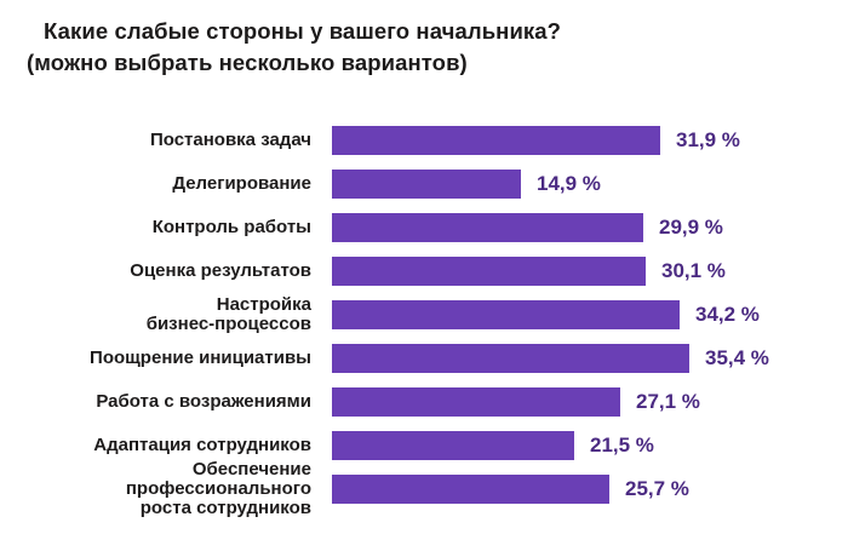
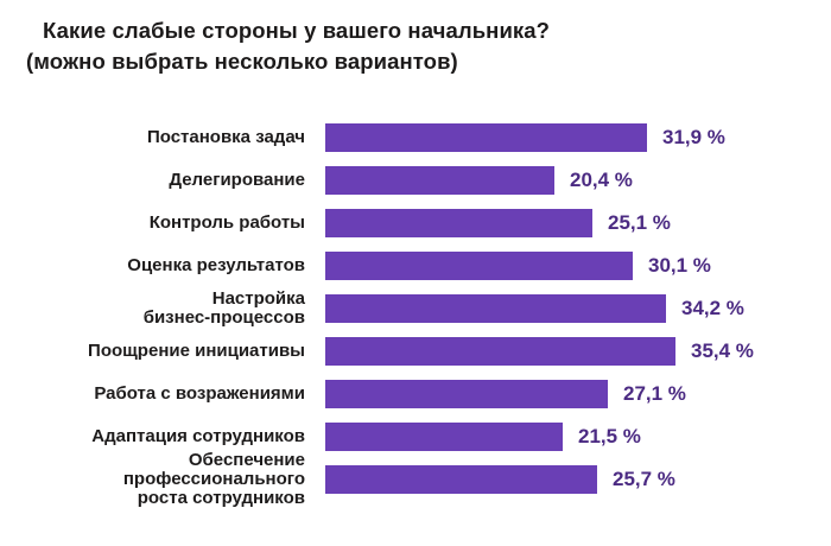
Делегирование: 14,9 -> 20,4
Контроль работы: 29,9 -> 25,1
